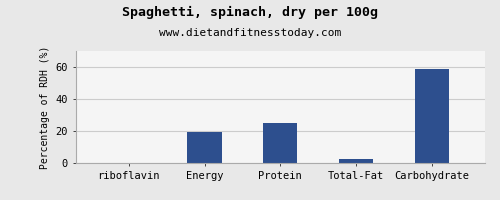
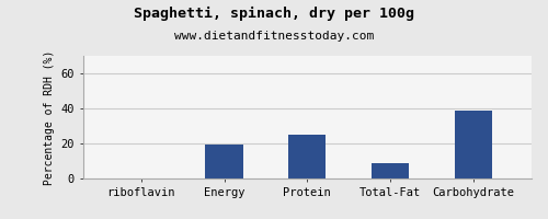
Total-Fat: 2 -> 9
Carbohydrate: 58 -> 39
